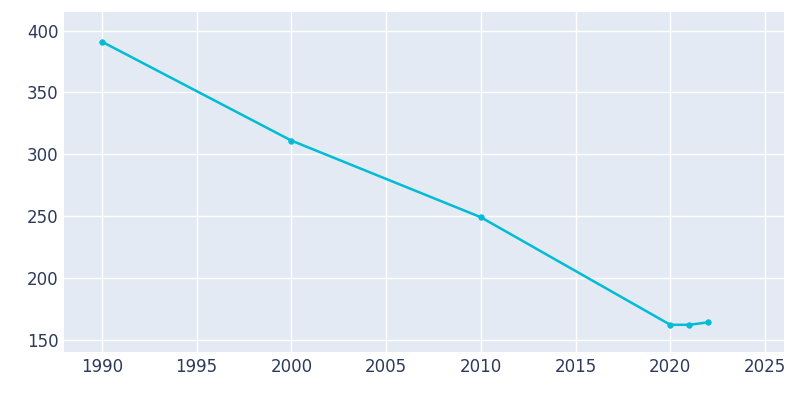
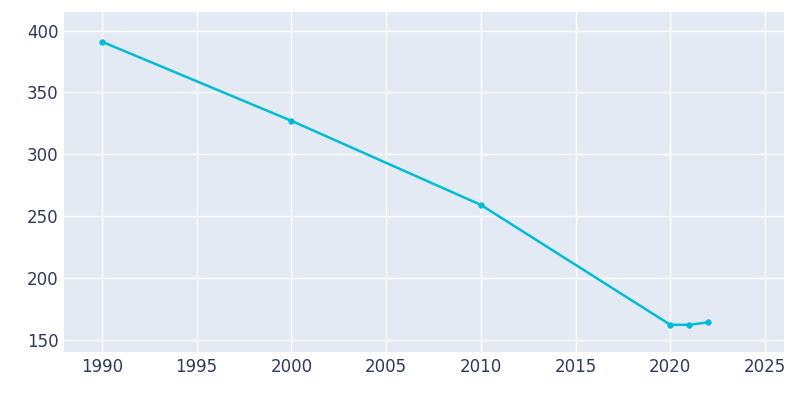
2000: 311 -> 327
2010: 249 -> 259
